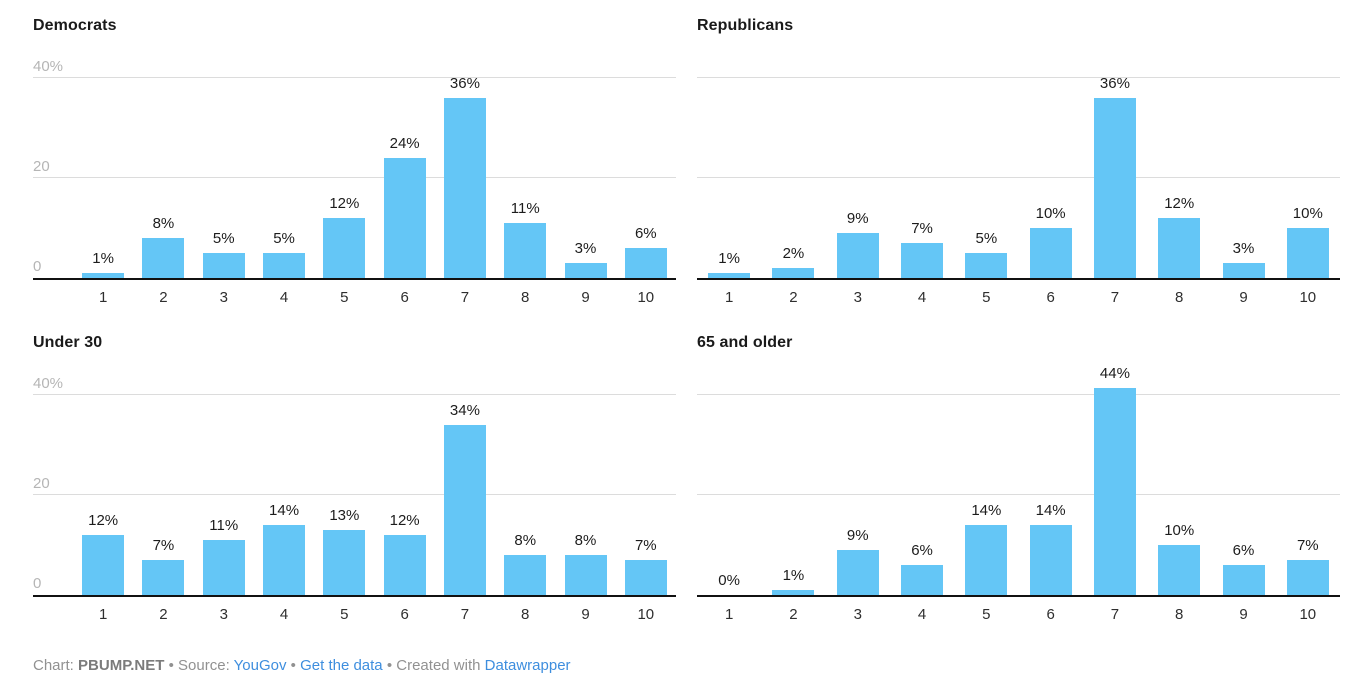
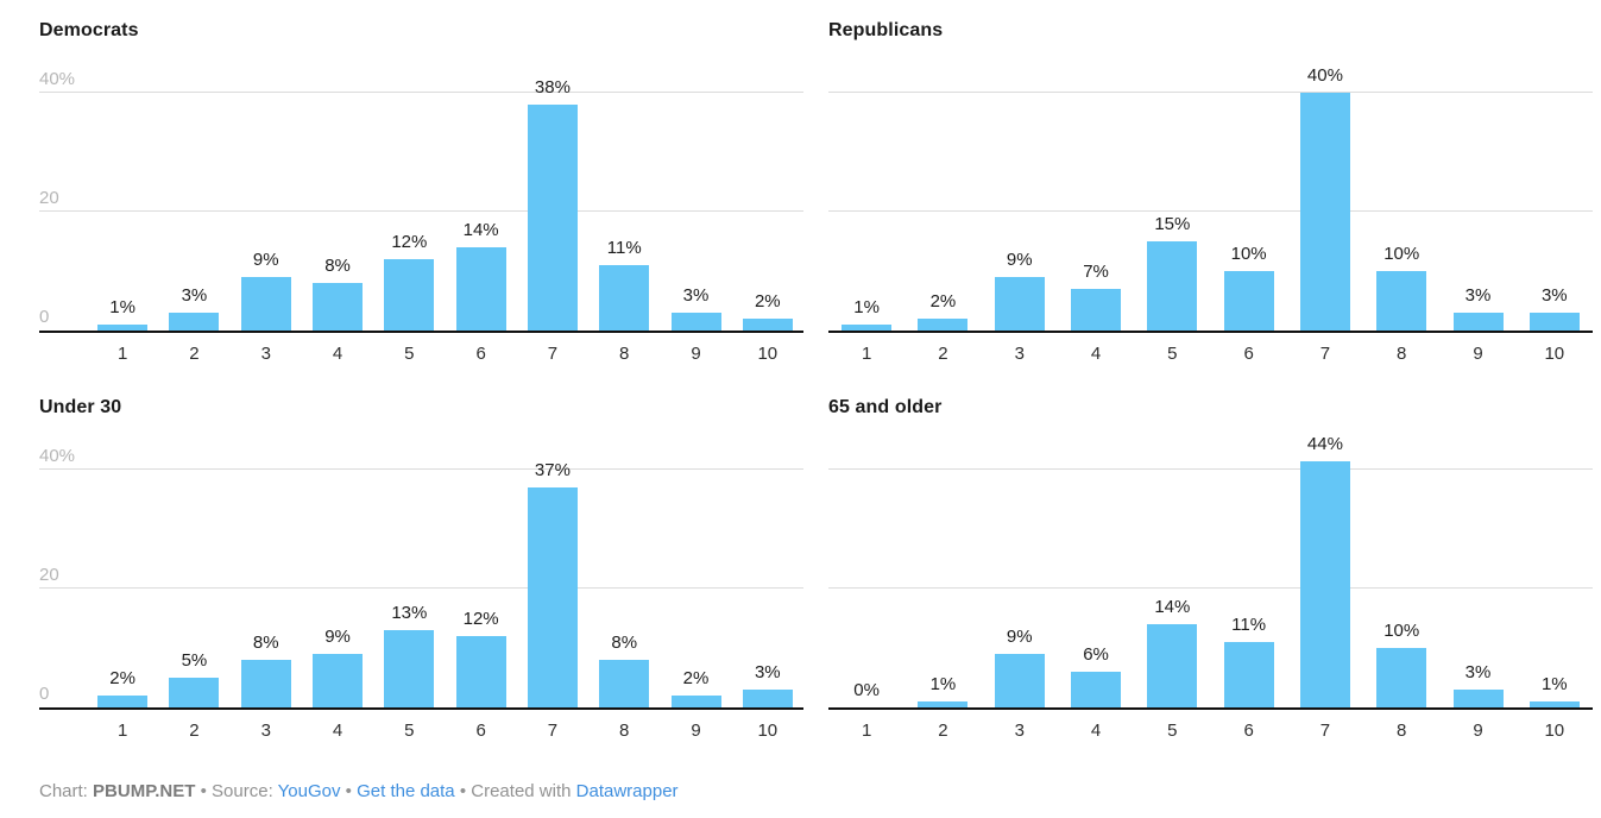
Democrats/2: 8% -> 3%
Democrats/3: 5% -> 9%
Democrats/4: 5% -> 8%
Democrats/6: 24% -> 14%
Democrats/7: 36% -> 38%
Democrats/10: 6% -> 2%
Republicans/5: 5% -> 15%
Republicans/7: 36% -> 40%
Republicans/8: 12% -> 10%
Republicans/10: 10% -> 3%
Under 30/1: 12% -> 2%
Under 30/2: 7% -> 5%
Under 30/3: 11% -> 8%
Under 30/4: 14% -> 9%
Under 30/7: 34% -> 37%
Under 30/9: 8% -> 2%
Under 30/10: 7% -> 3%
65 and older/6: 14% -> 11%
65 and older/9: 6% -> 3%
65 and older/10: 7% -> 1%
